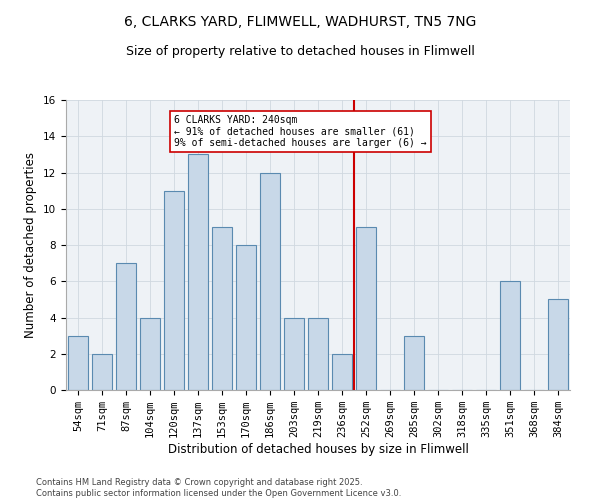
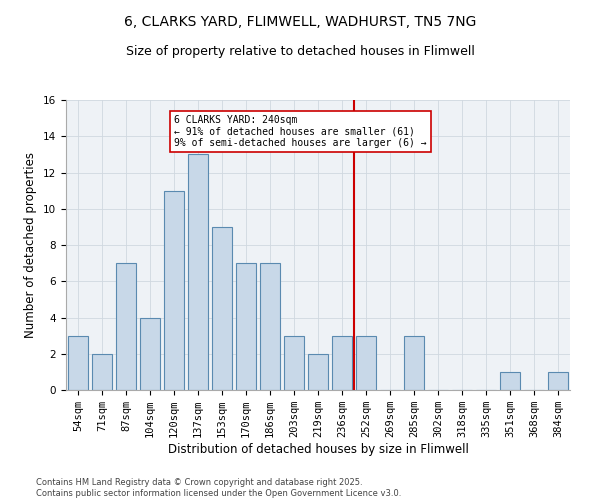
170sqm: 8 -> 7
186sqm: 12 -> 7
203sqm: 4 -> 3
219sqm: 4 -> 2
236sqm: 2 -> 3
252sqm: 9 -> 3
351sqm: 6 -> 1
384sqm: 5 -> 1
